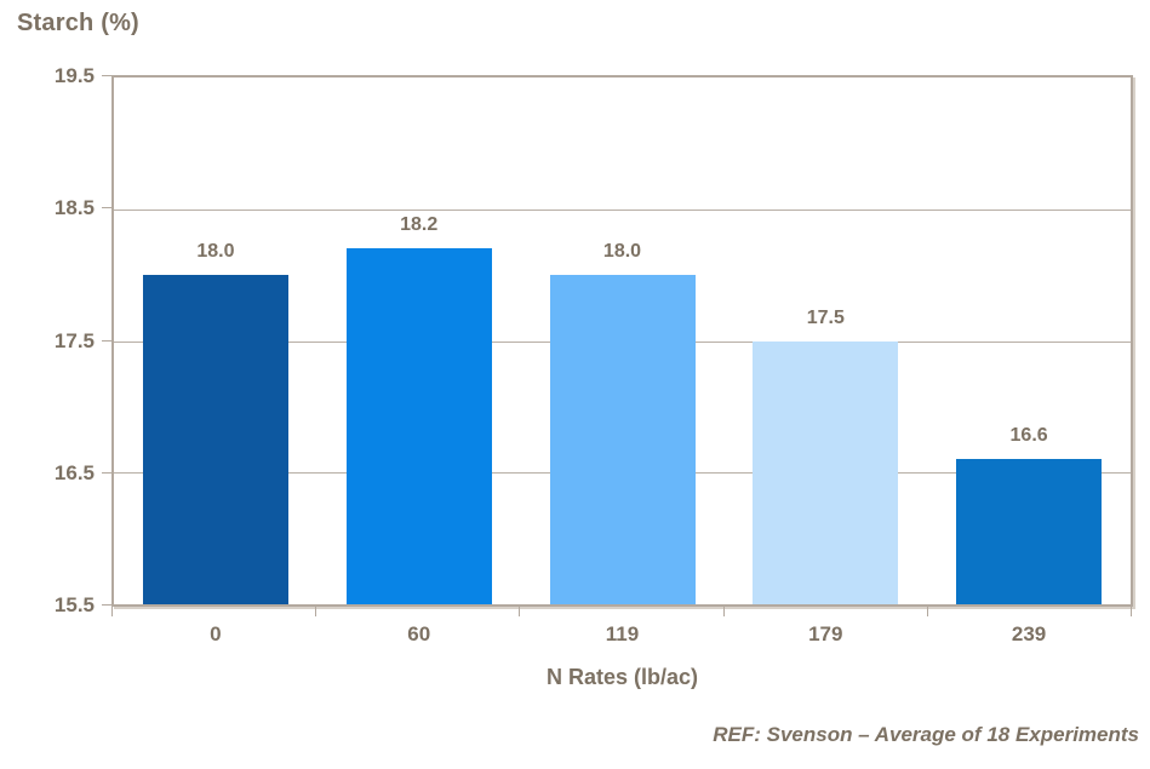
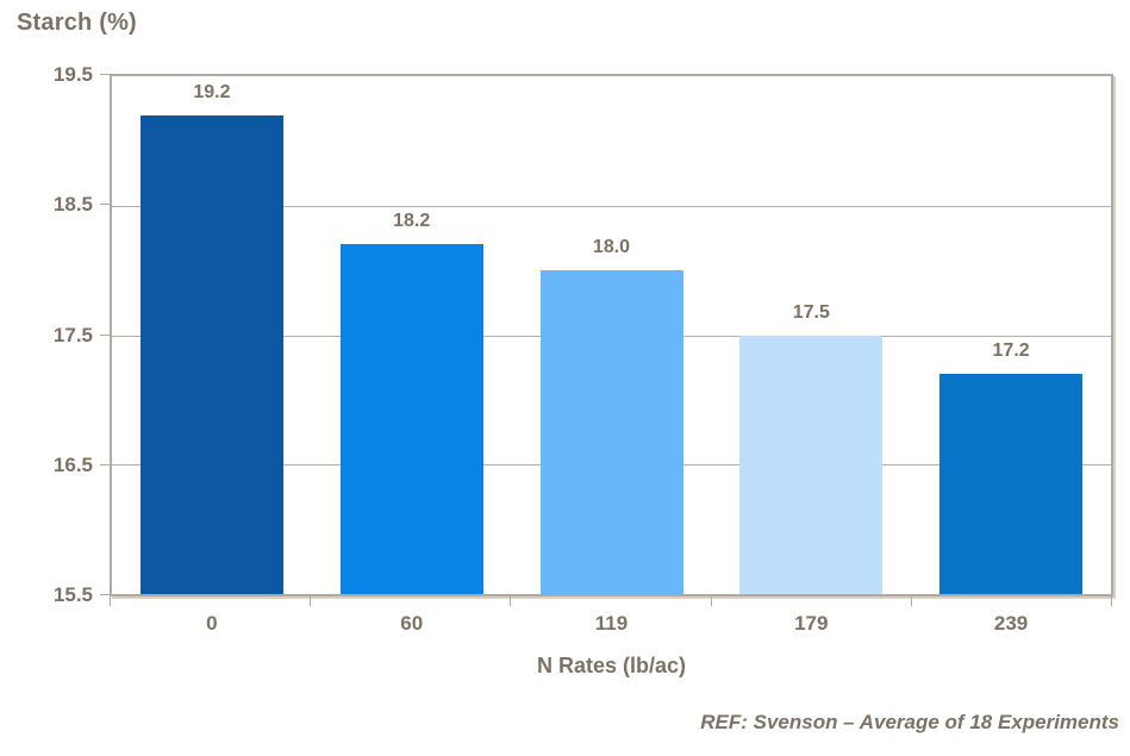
0: 18.0 -> 19.2
239: 16.6 -> 17.2
